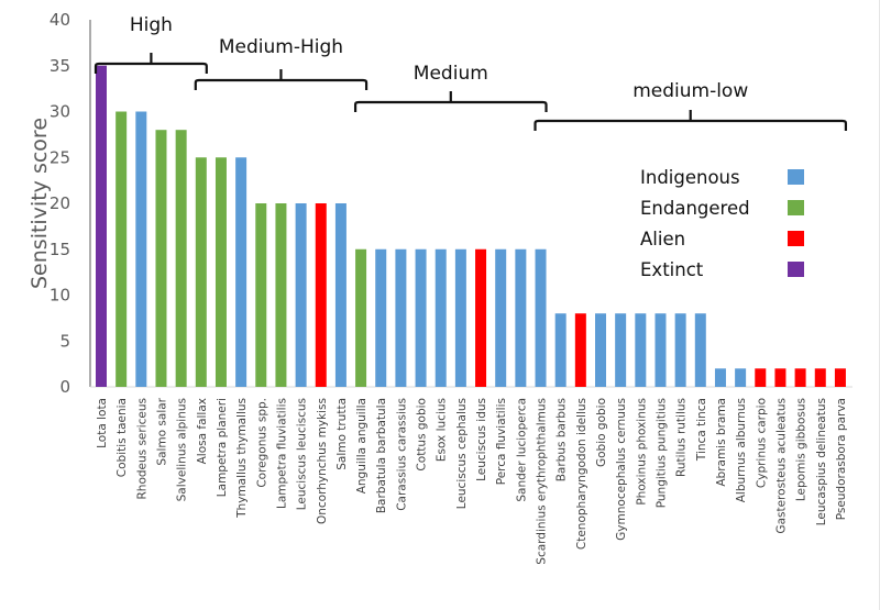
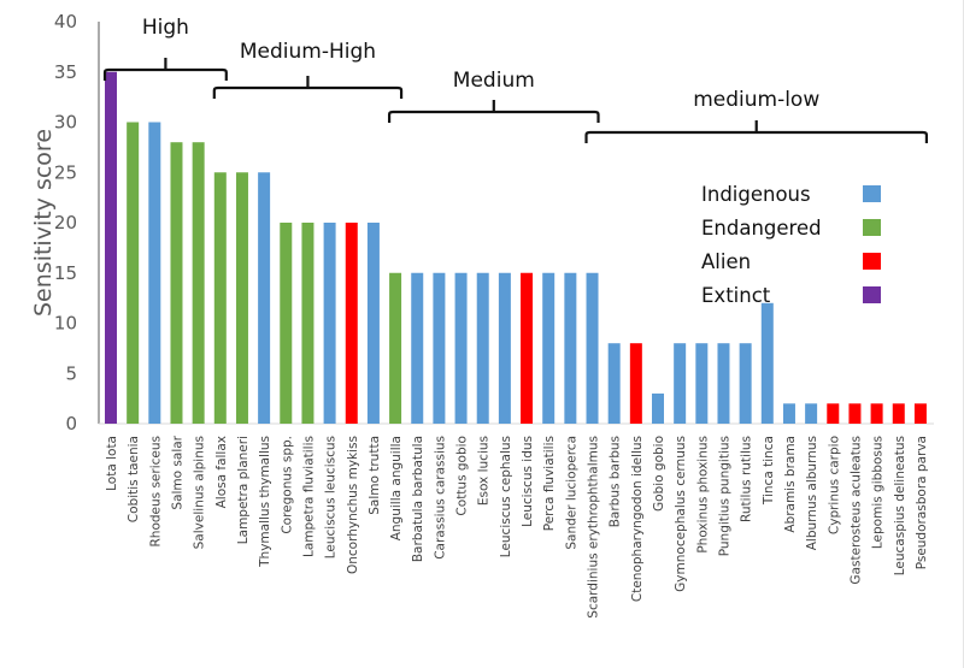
Gobio gobio: 8 -> 3
Tinca tinca: 8 -> 12
